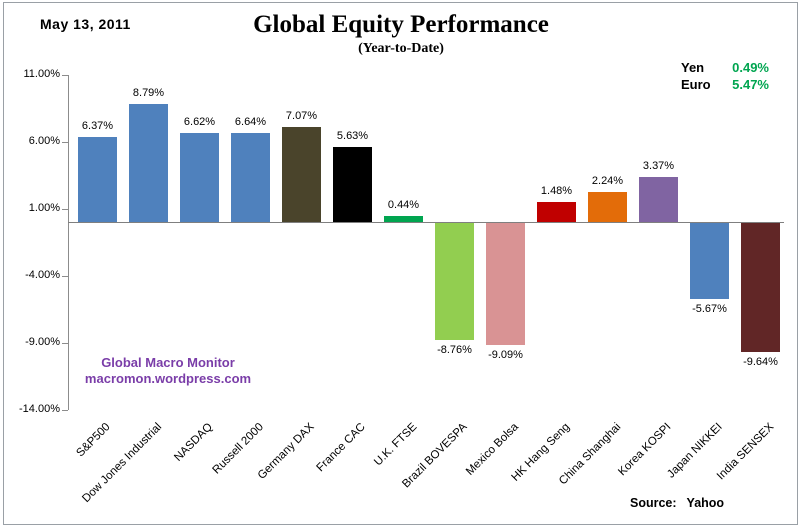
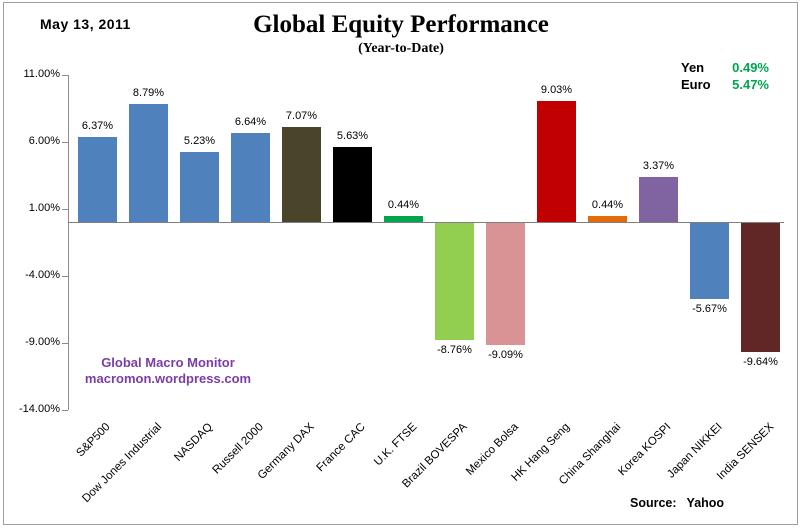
NASDAQ: 6.62% -> 5.23%
HK Hang Seng: 1.48% -> 9.03%
China Shanghai: 2.24% -> 0.44%
